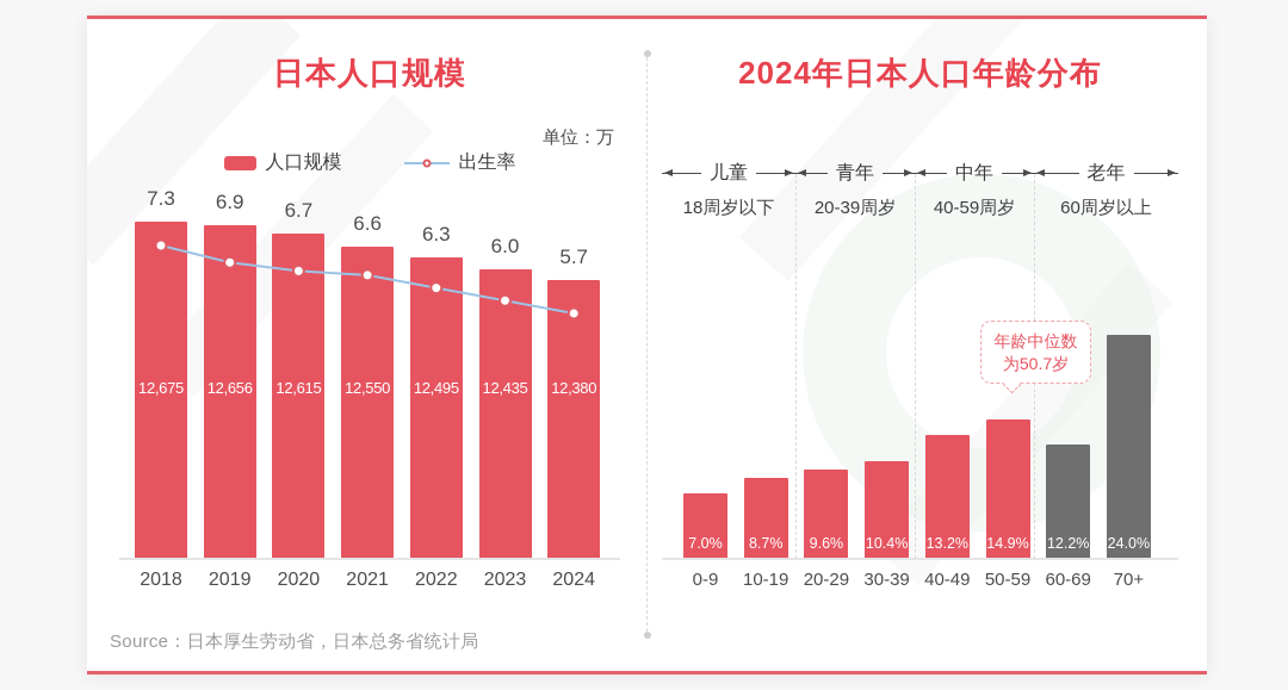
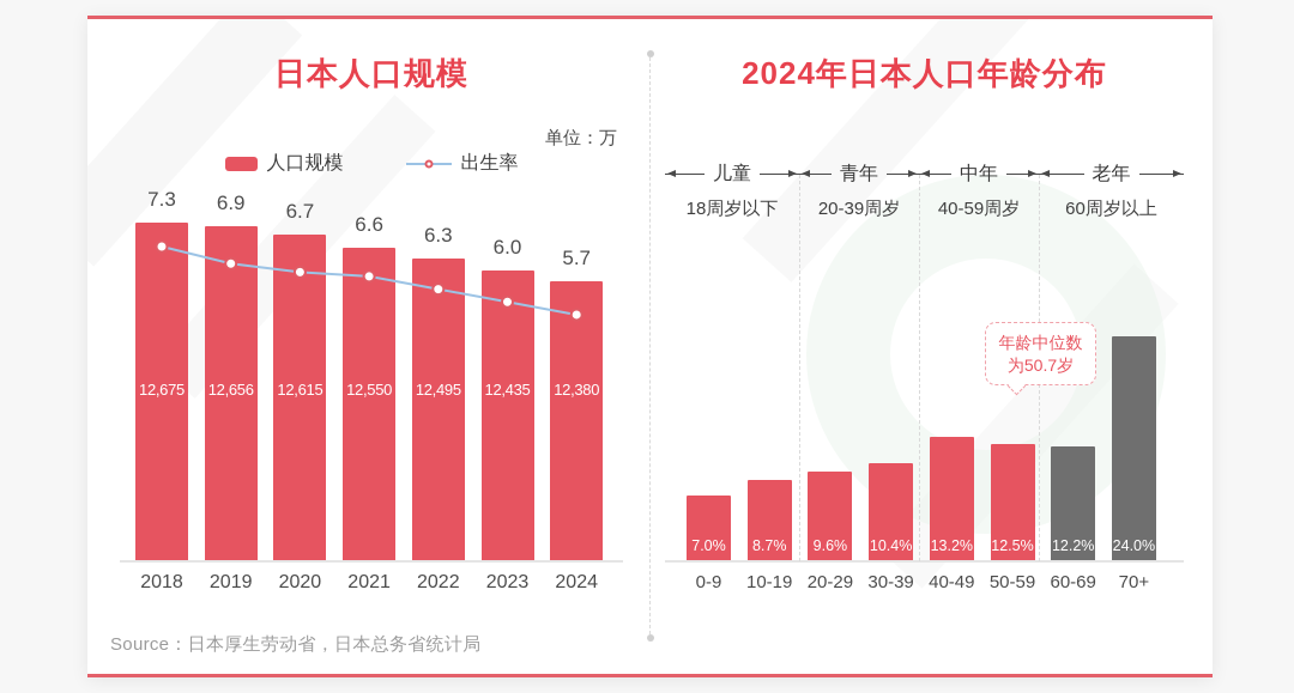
2024年日本人口年龄分布/50-59: 14.9% -> 12.5%
